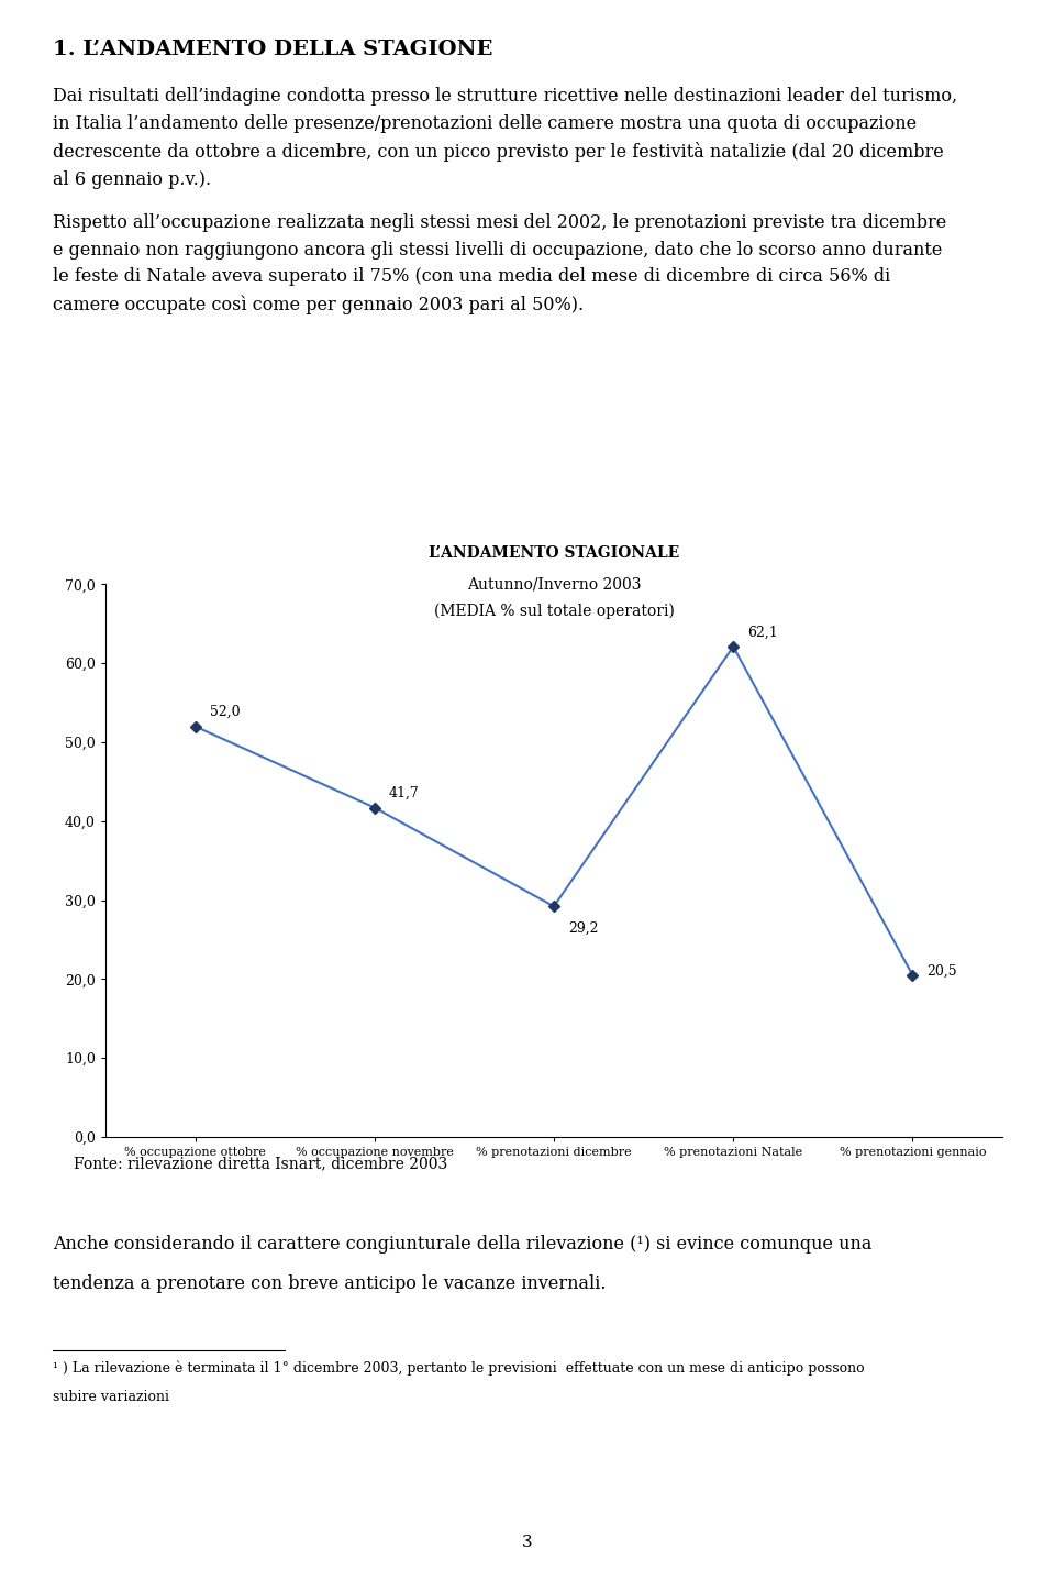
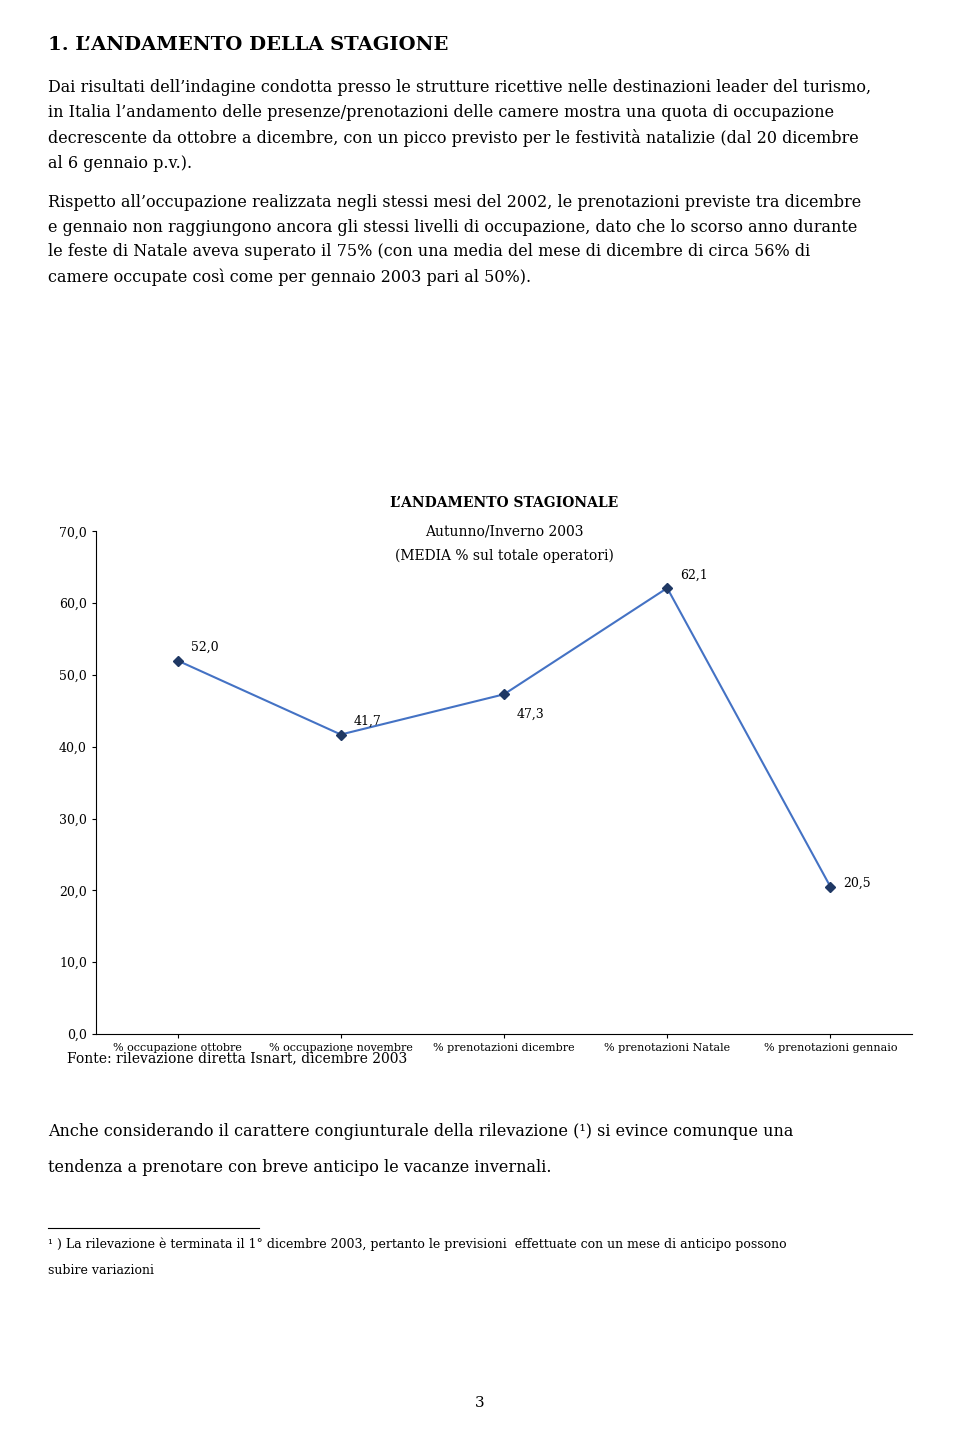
% prenotazioni dicembre: 29,2 -> 47,3
